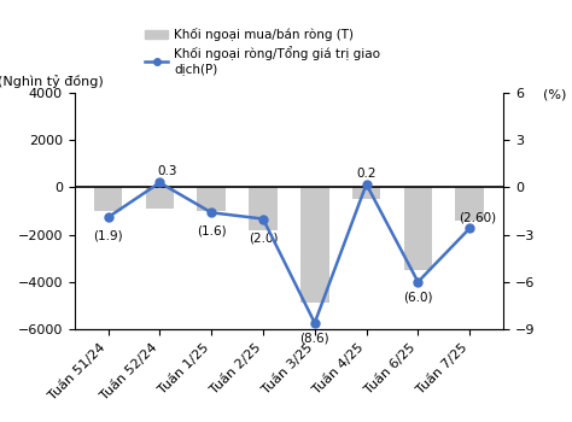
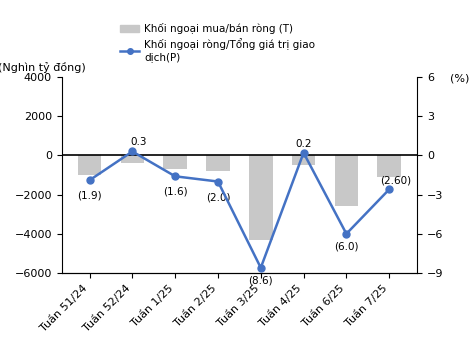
Khối ngoại mua/bán ròng (T)/Tuần 52/24: -900 -> -400
Khối ngoại mua/bán ròng (T)/Tuần 1/25: -1000 -> -700
Khối ngoại mua/bán ròng (T)/Tuần 2/25: -1800 -> -800
Khối ngoại mua/bán ròng (T)/Tuần 3/25: -4900 -> -4300
Khối ngoại mua/bán ròng (T)/Tuần 6/25: -3500 -> -2600
Khối ngoại mua/bán ròng (T)/Tuần 7/25: -1400 -> -1100
